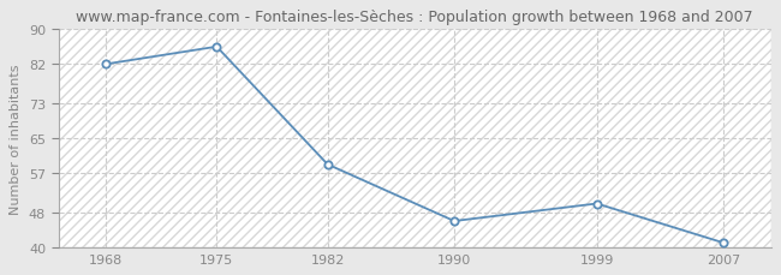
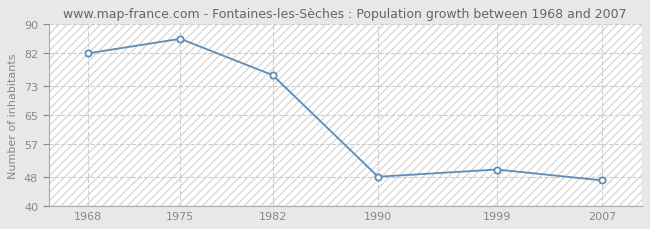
1982: 59 -> 76
1990: 46 -> 48
2007: 41 -> 47
